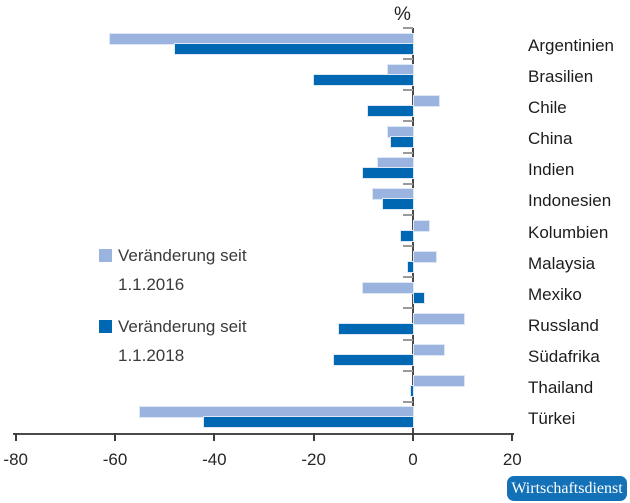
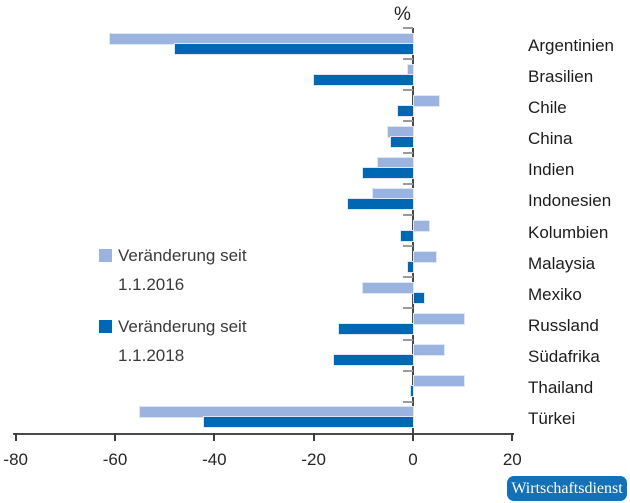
Veränderung seit 1.1.2016/Brasilien: -5 -> -1
Veränderung seit 1.1.2018/Chile: -9 -> -3
Veränderung seit 1.1.2018/Indonesien: -6 -> -13
